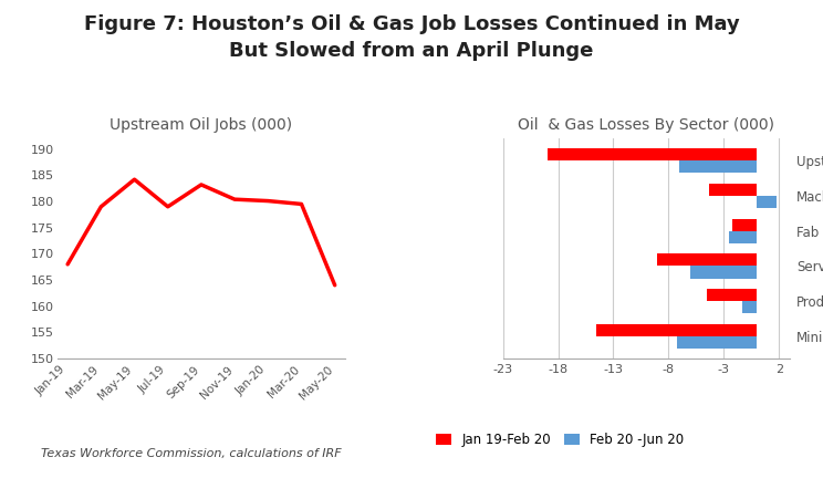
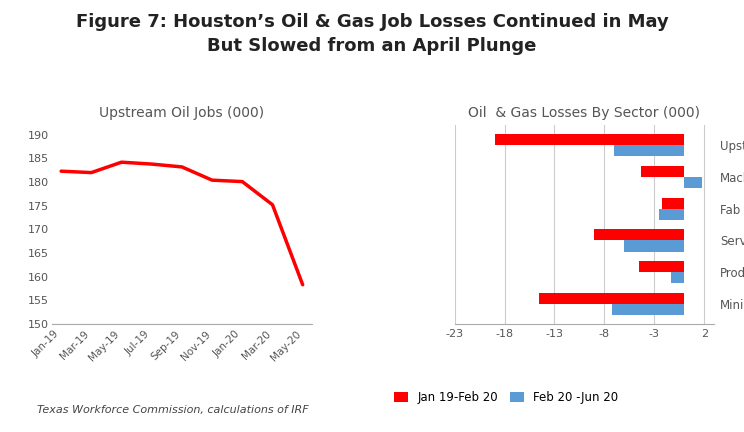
Upstream Oil Jobs (000)/Jan-19: 168.0 -> 182.3
Upstream Oil Jobs (000)/Mar-19: 179.0 -> 182.0
Upstream Oil Jobs (000)/Jul-19: 179.0 -> 183.8
Upstream Oil Jobs (000)/Mar-20: 179.5 -> 175.2
Upstream Oil Jobs (000)/May-20: 164.0 -> 158.3
